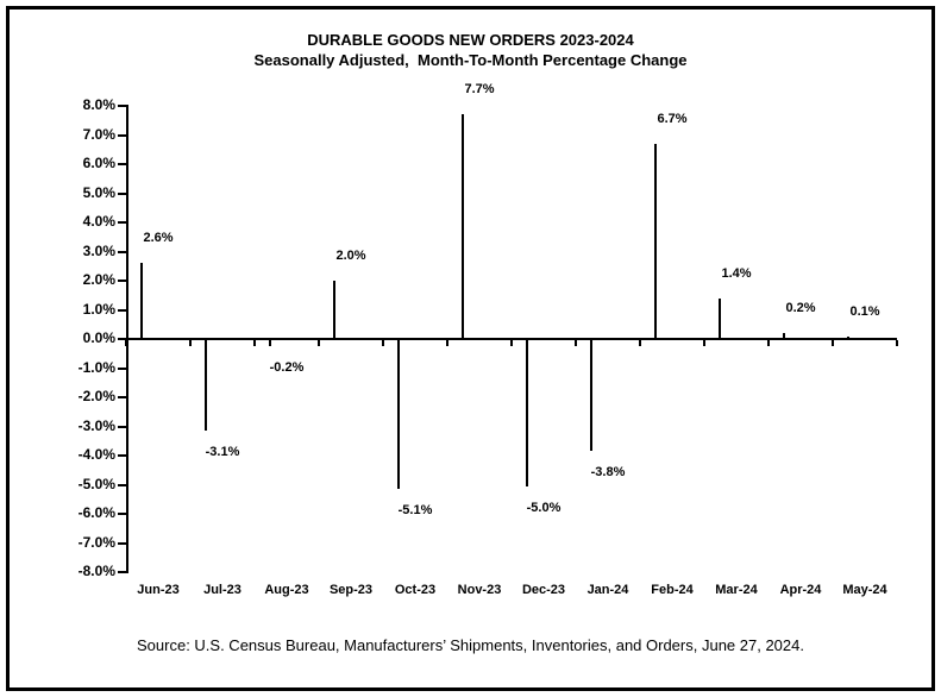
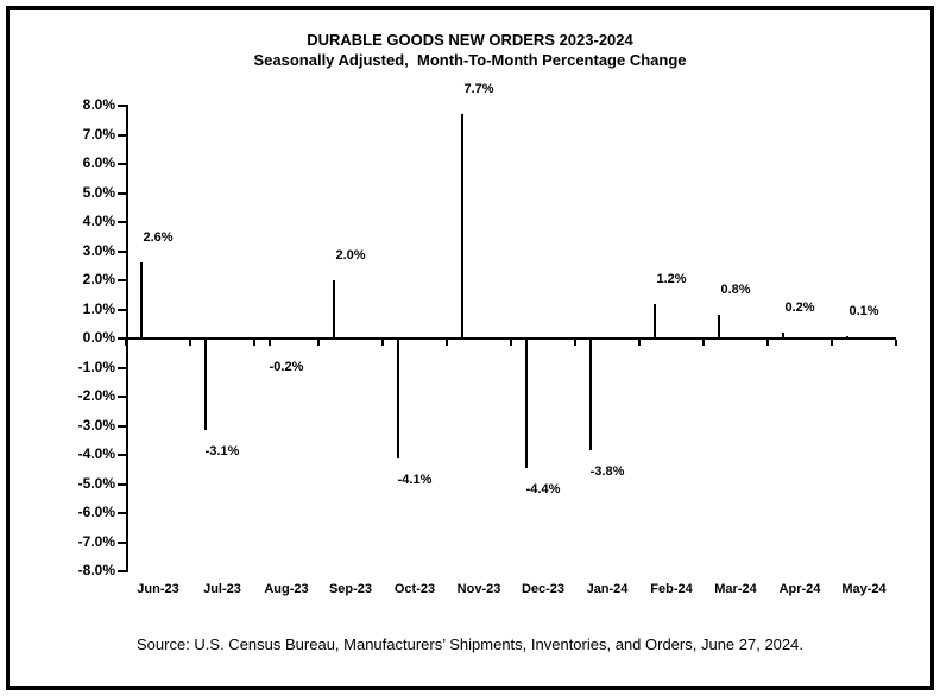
Oct-23: -5.1% -> -4.1%
Dec-23: -5.0% -> -4.4%
Feb-24: 6.7% -> 1.2%
Mar-24: 1.4% -> 0.8%
